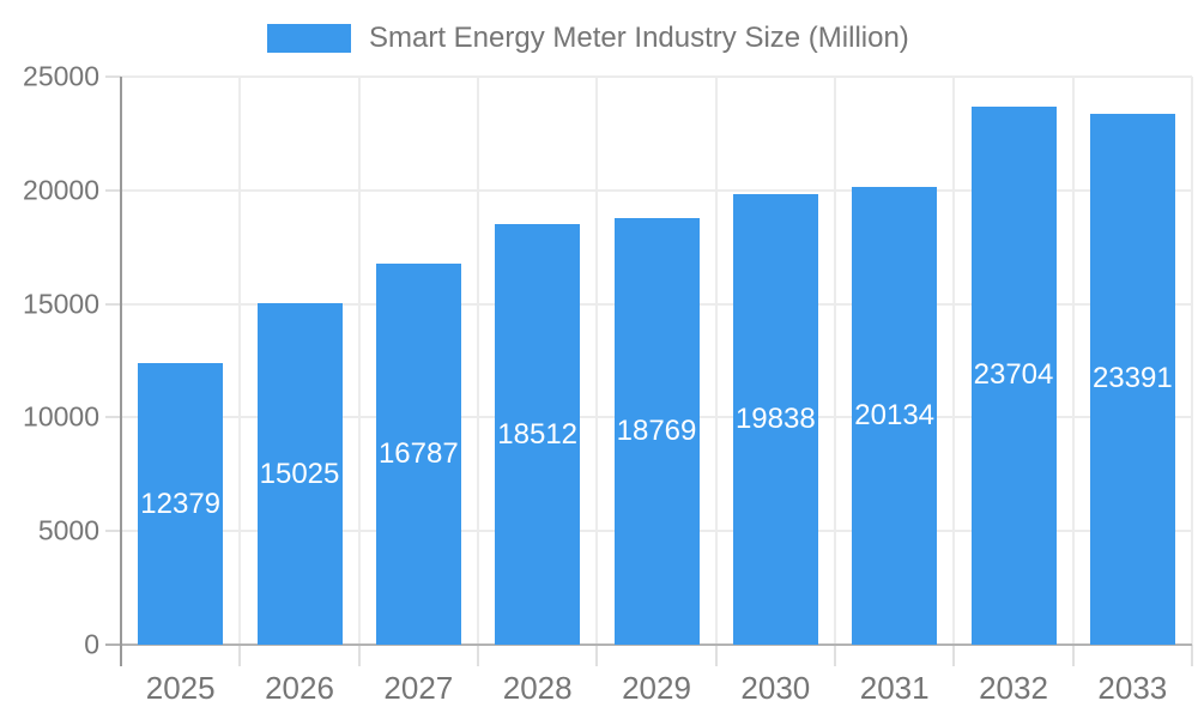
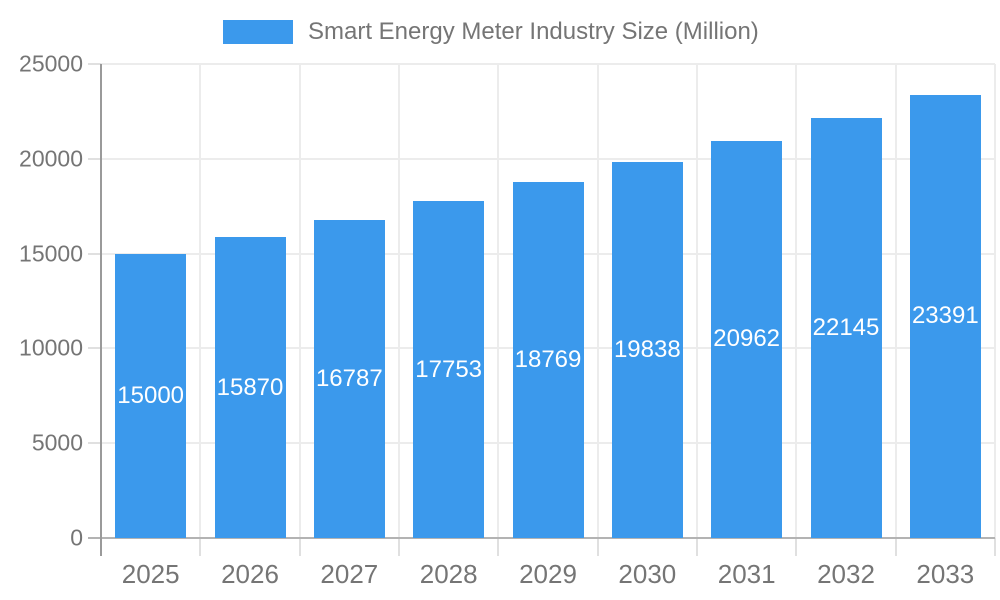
2025: 12379 -> 15000
2026: 15025 -> 15870
2028: 18512 -> 17753
2031: 20134 -> 20962
2032: 23704 -> 22145
